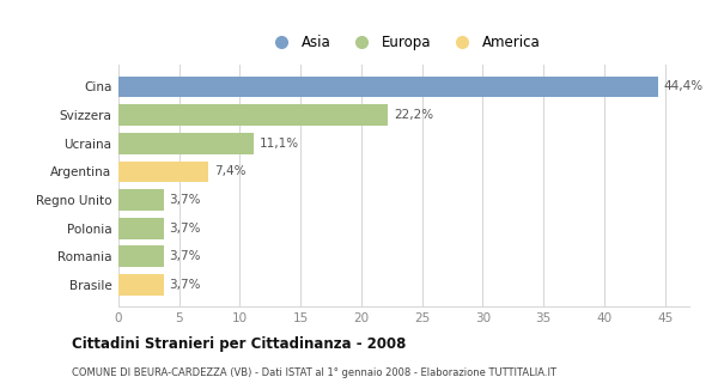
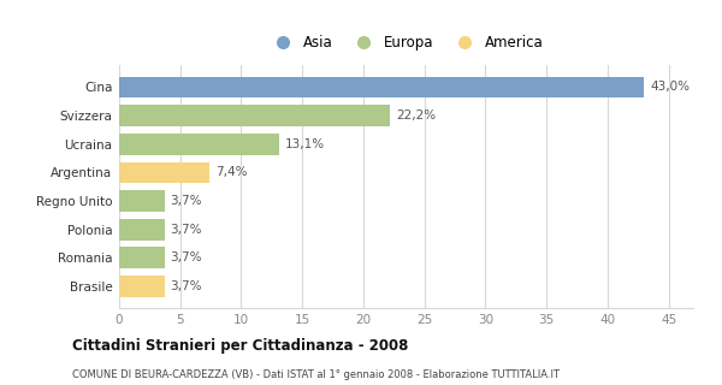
Cina: 44,4% -> 43,0%
Ucraina: 11,1% -> 13,1%
